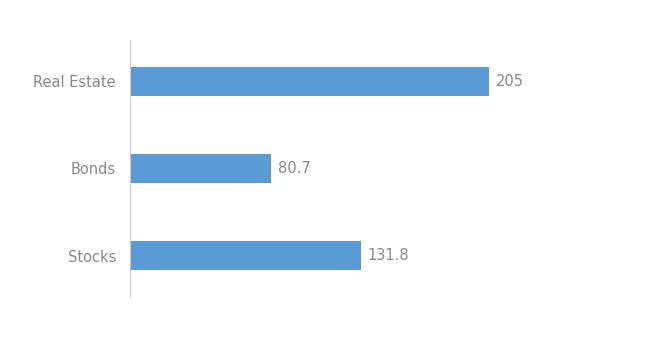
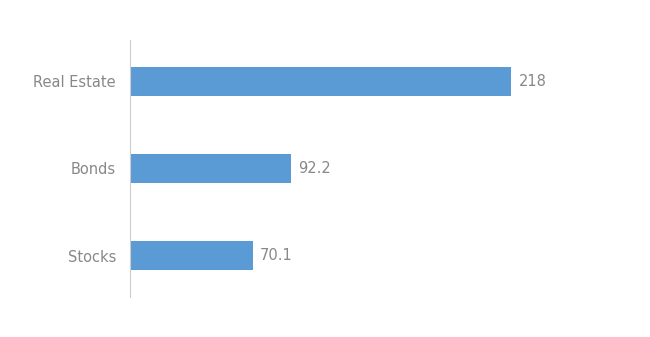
Real Estate: 205 -> 218
Bonds: 80.7 -> 92.2
Stocks: 131.8 -> 70.1
